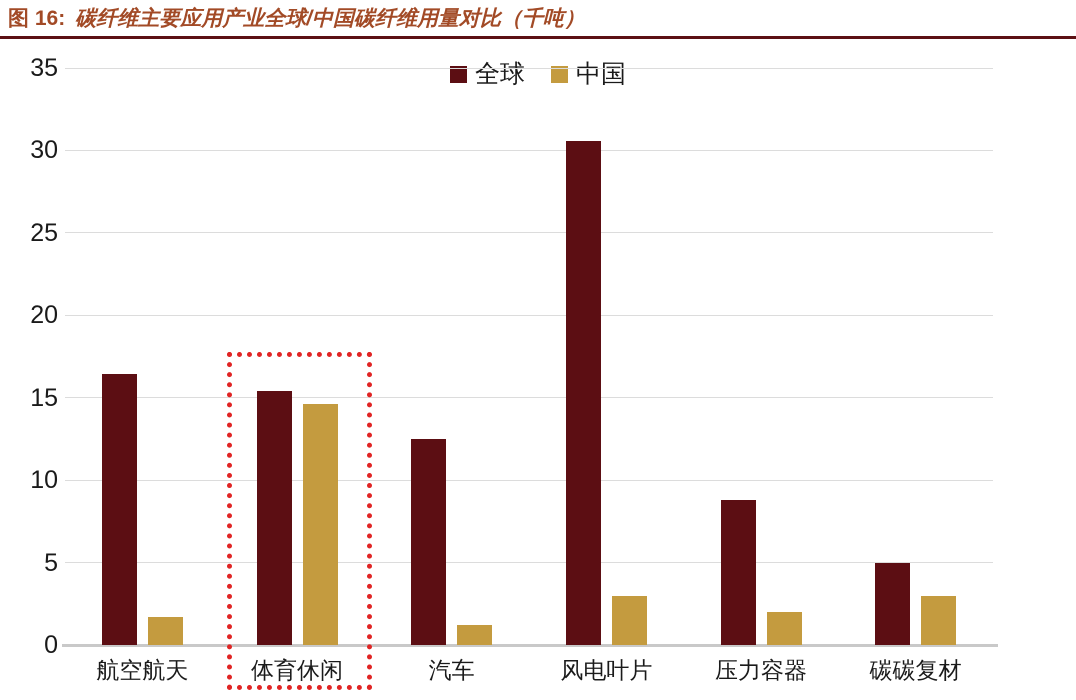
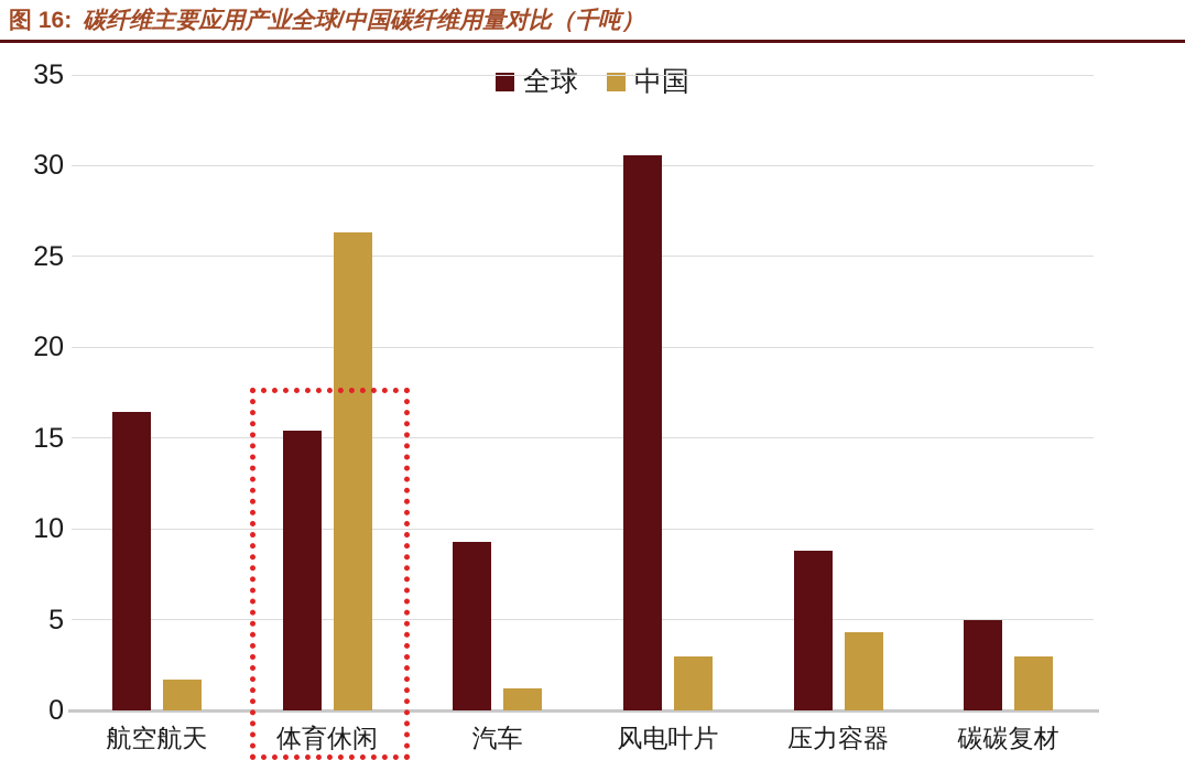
中国/体育休闲: 14.6 -> 26.3
全球/汽车: 12.5 -> 9.3
中国/压力容器: 2.0 -> 4.3
